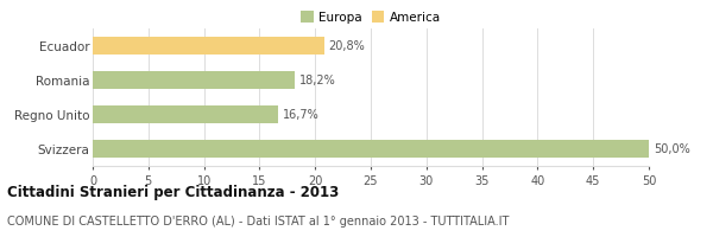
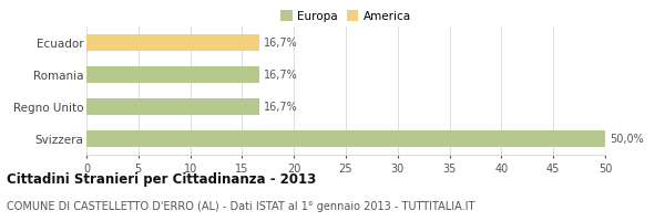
Ecuador: 20,8% -> 16,7%
Romania: 18,2% -> 16,7%
